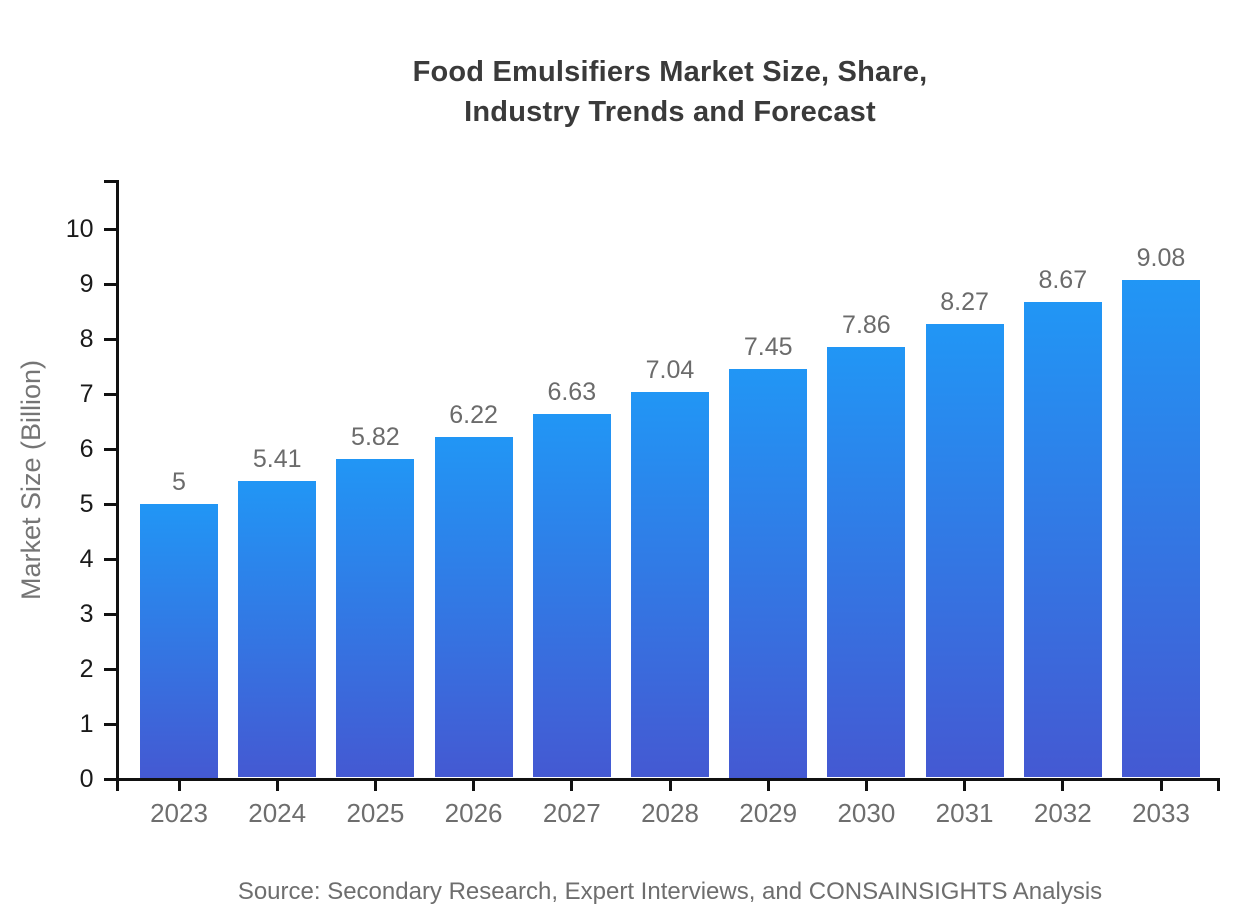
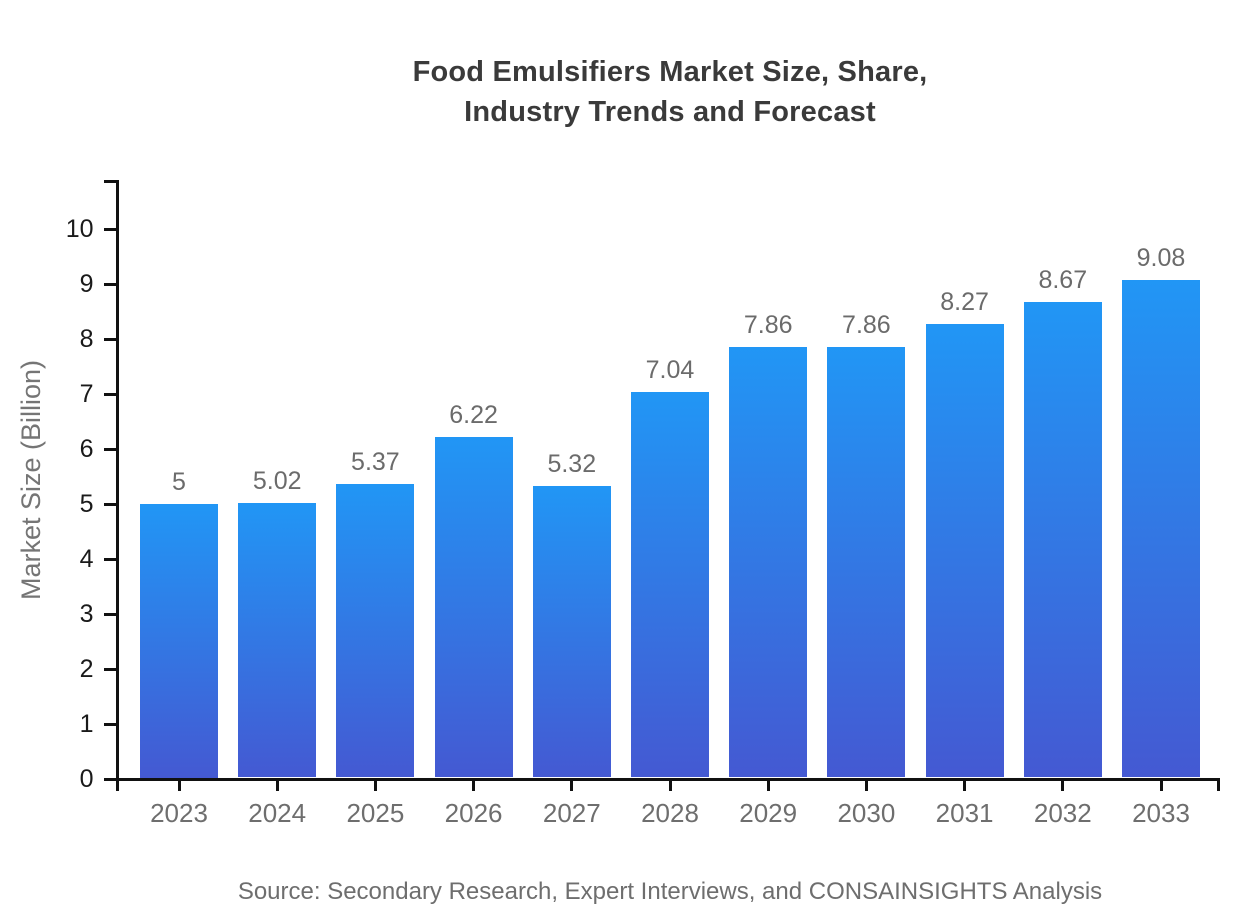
2024: 5.41 -> 5.02
2025: 5.82 -> 5.37
2027: 6.63 -> 5.32
2029: 7.45 -> 7.86
